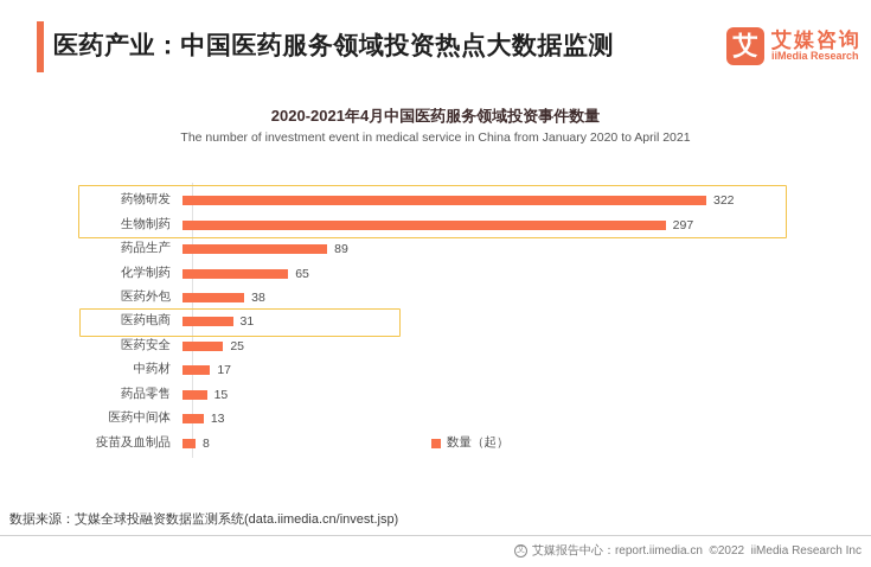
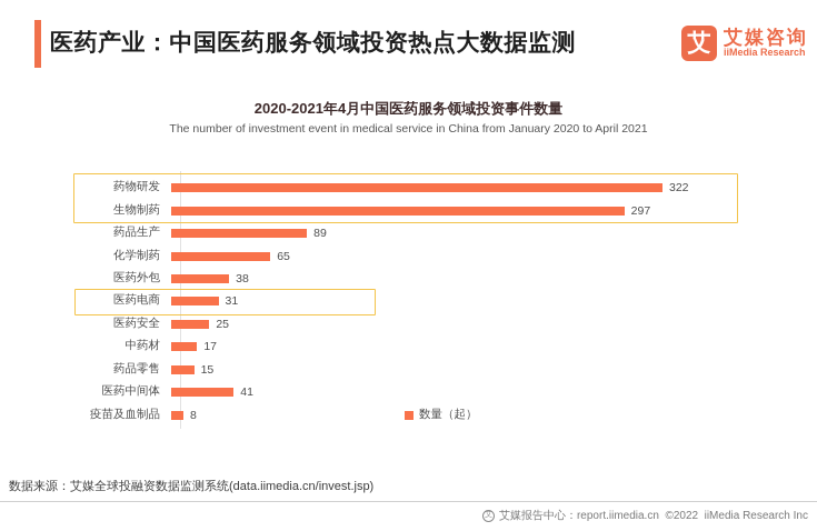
医药中间体: 13 -> 41
